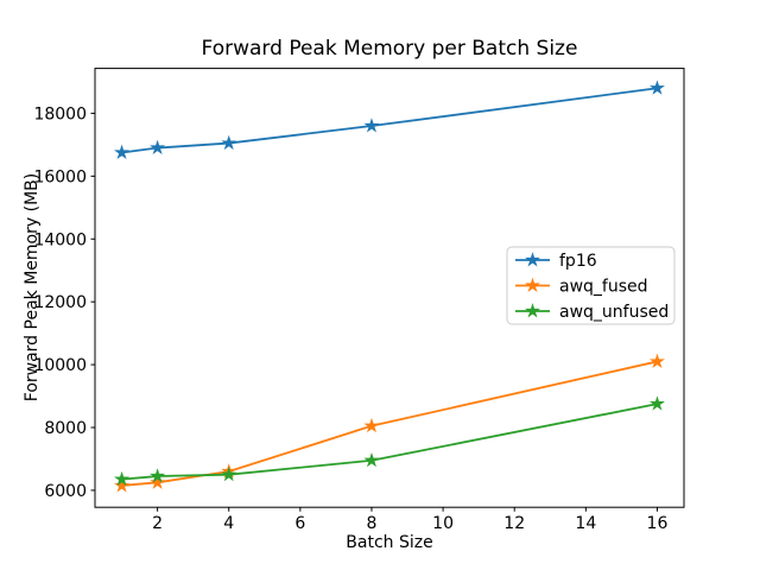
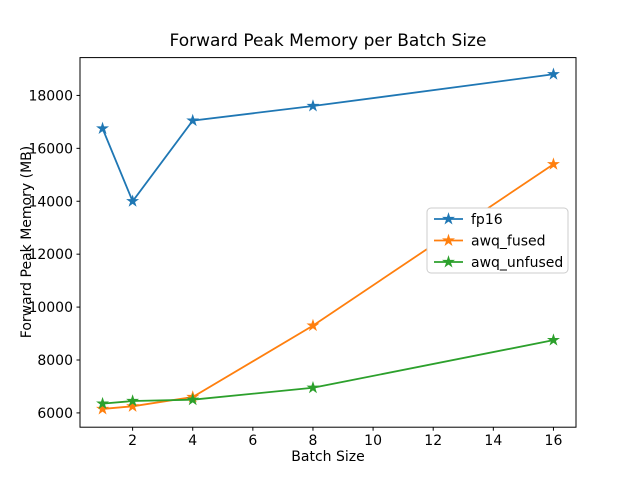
fp16/2: 16900 -> 14000
awq_fused/8: 8000 -> 9300
awq_fused/16: 10100 -> 15400
